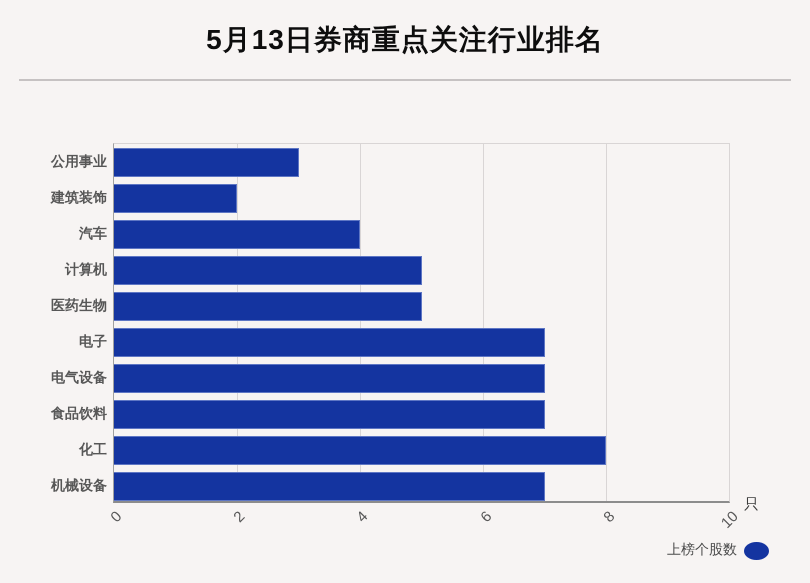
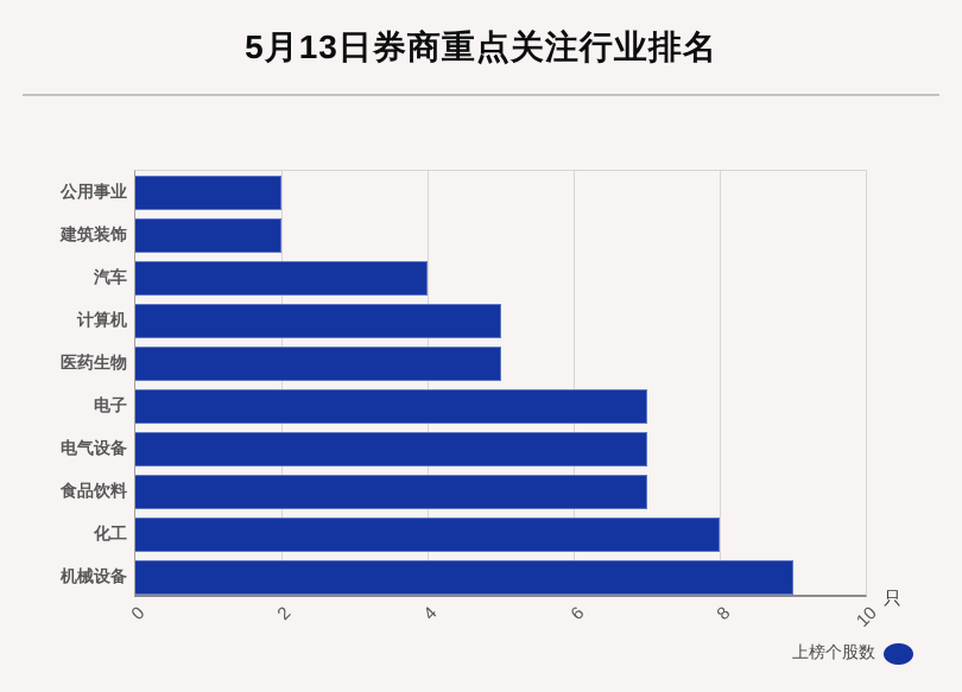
公用事业: 3 -> 2
机械设备: 7 -> 9
